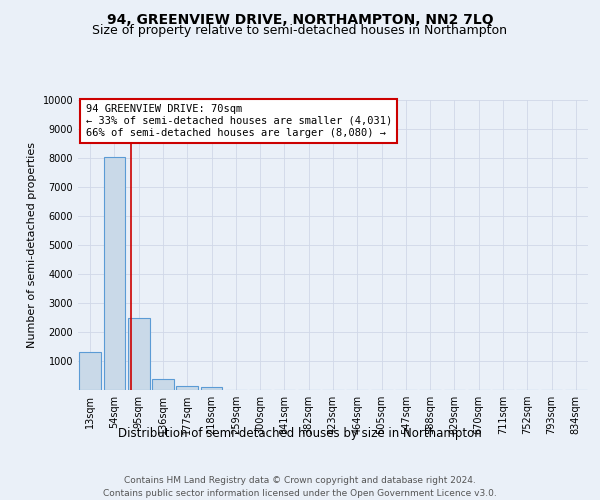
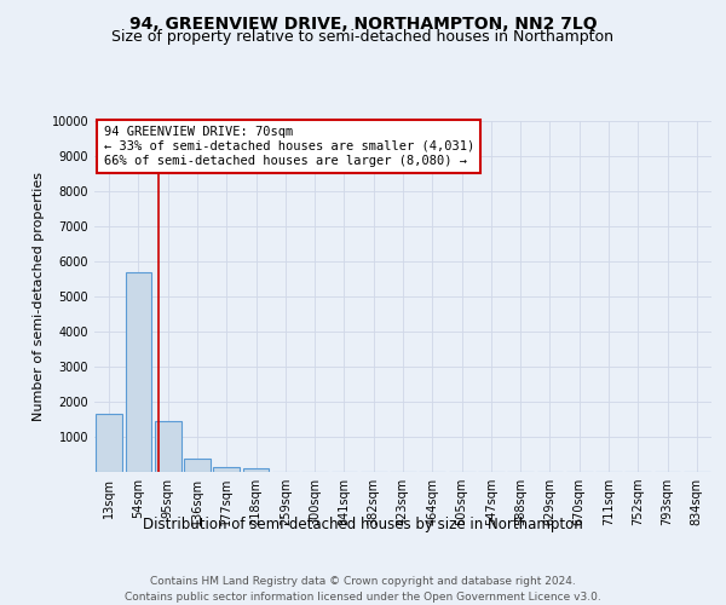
13sqm: 1310 -> 1650
54sqm: 8050 -> 5700
95sqm: 2500 -> 1450
